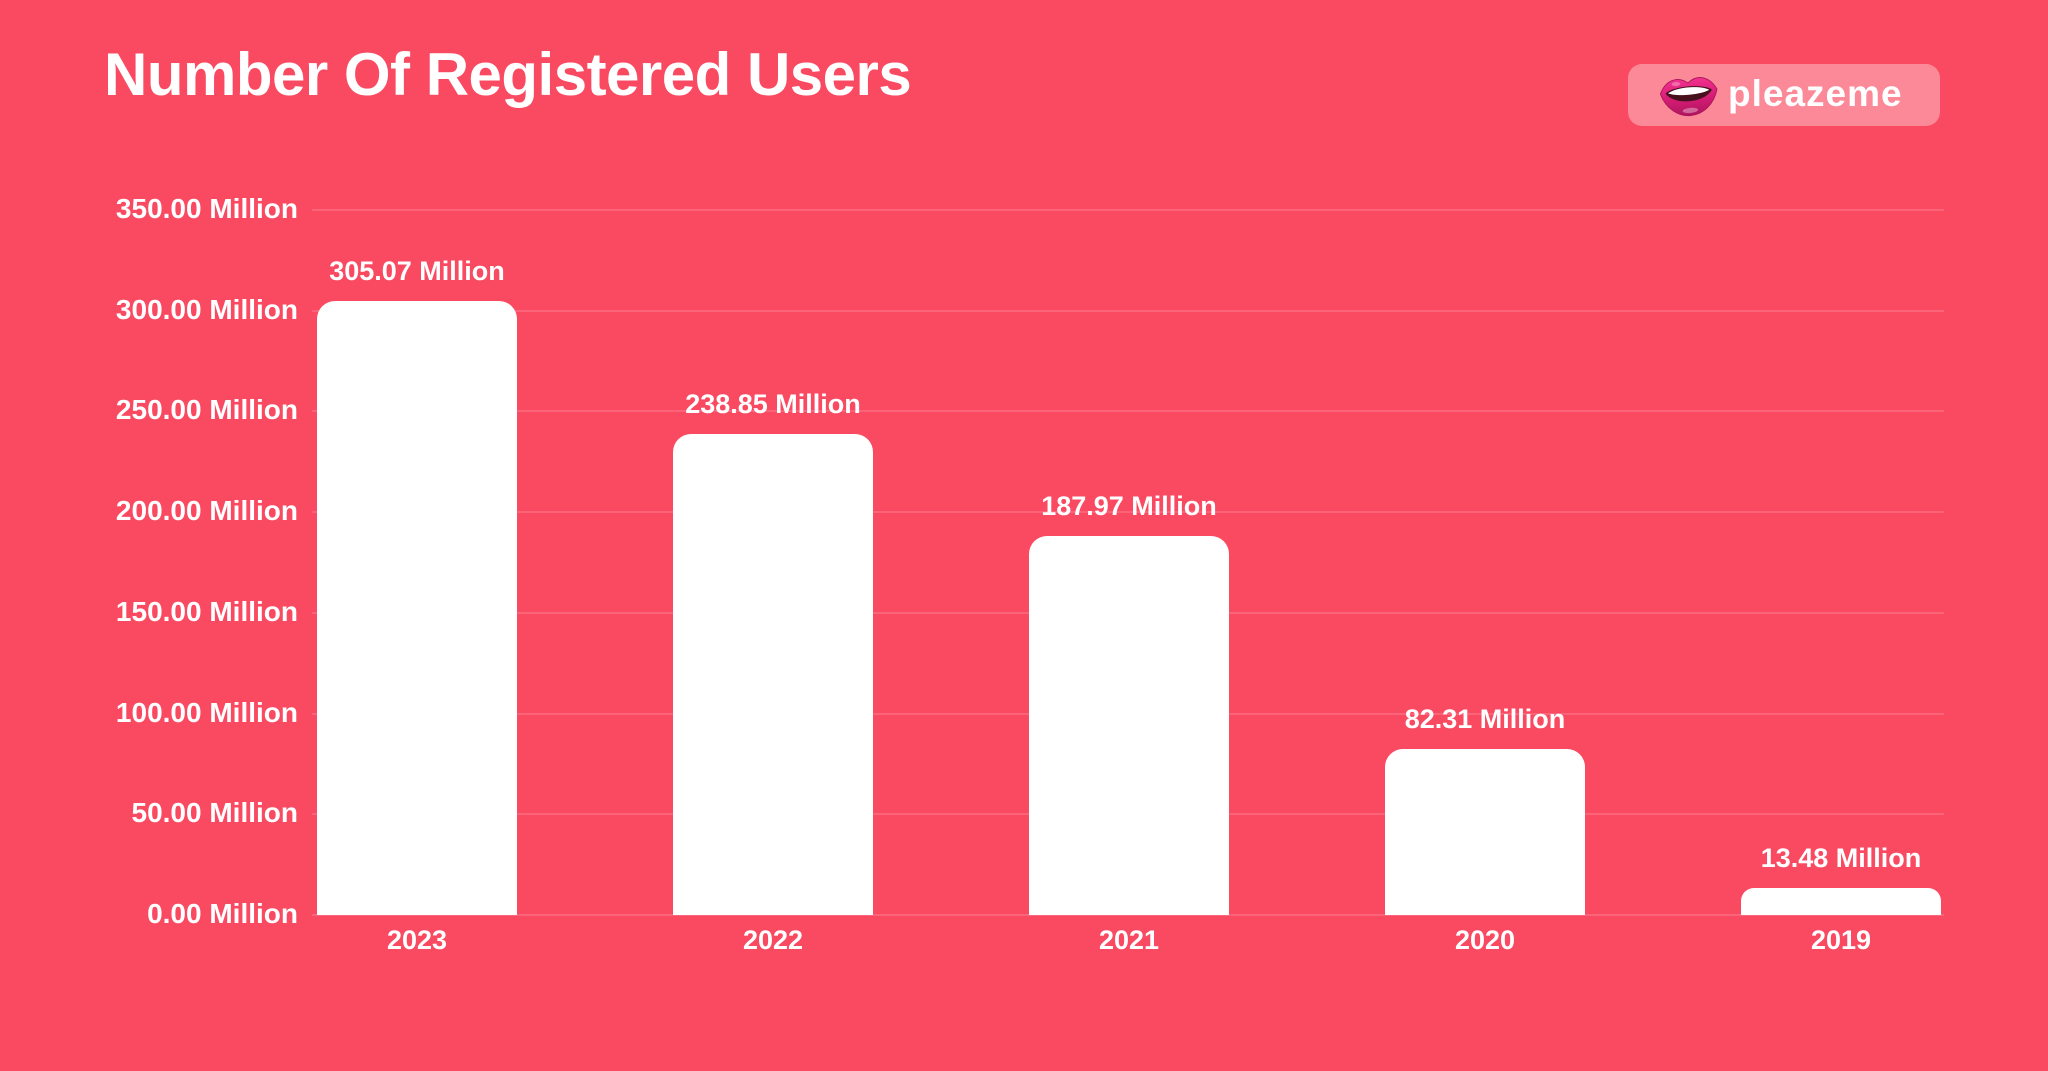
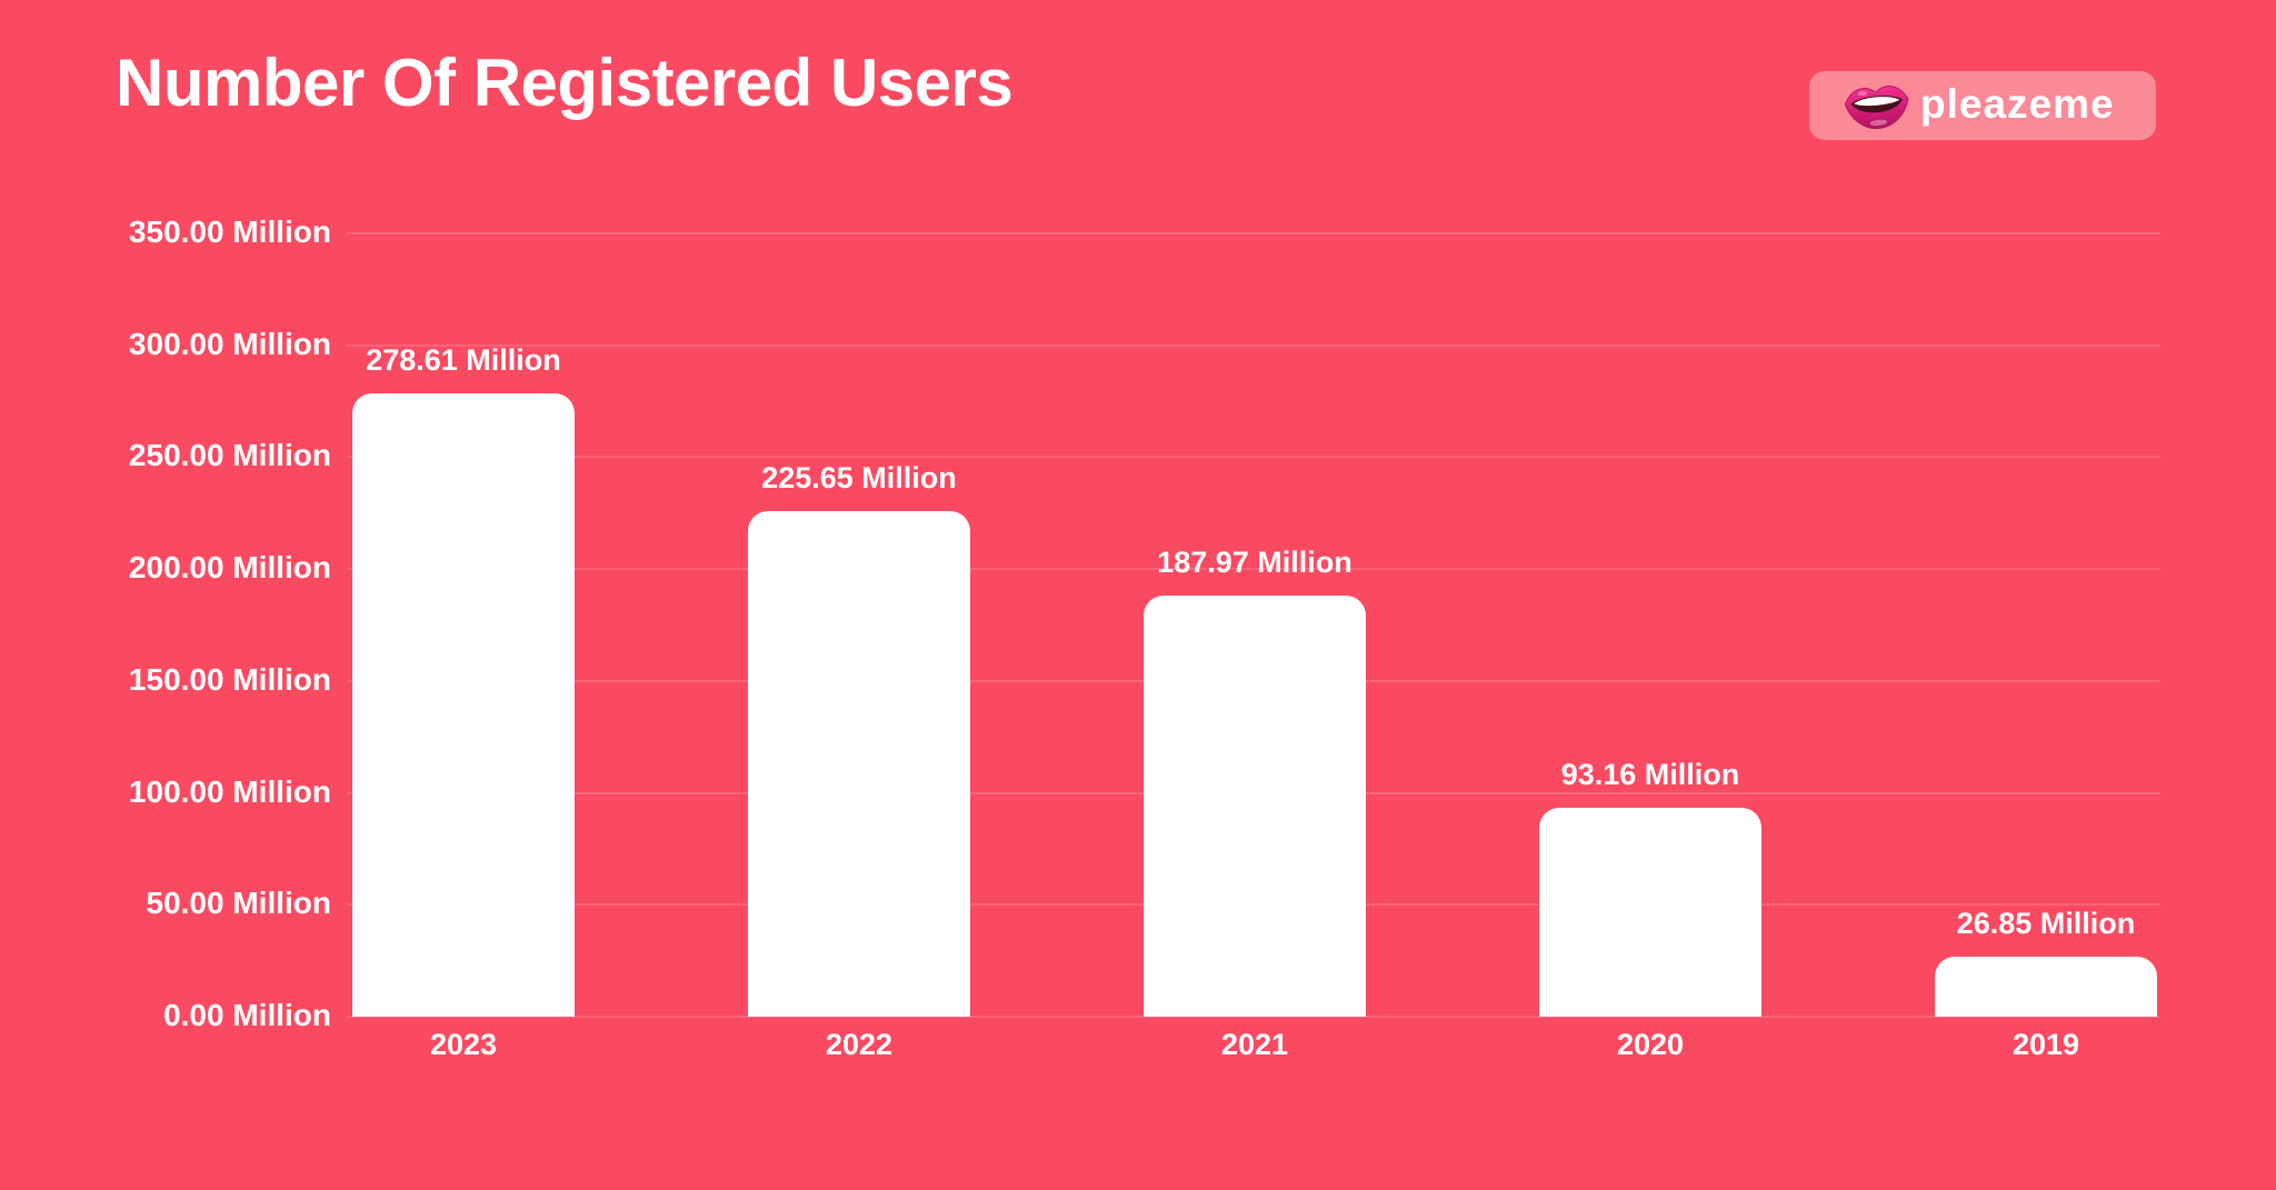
2023: 305.07 -> 278.61
2022: 238.85 -> 225.65
2020: 82.31 -> 93.16
2019: 13.48 -> 26.85
